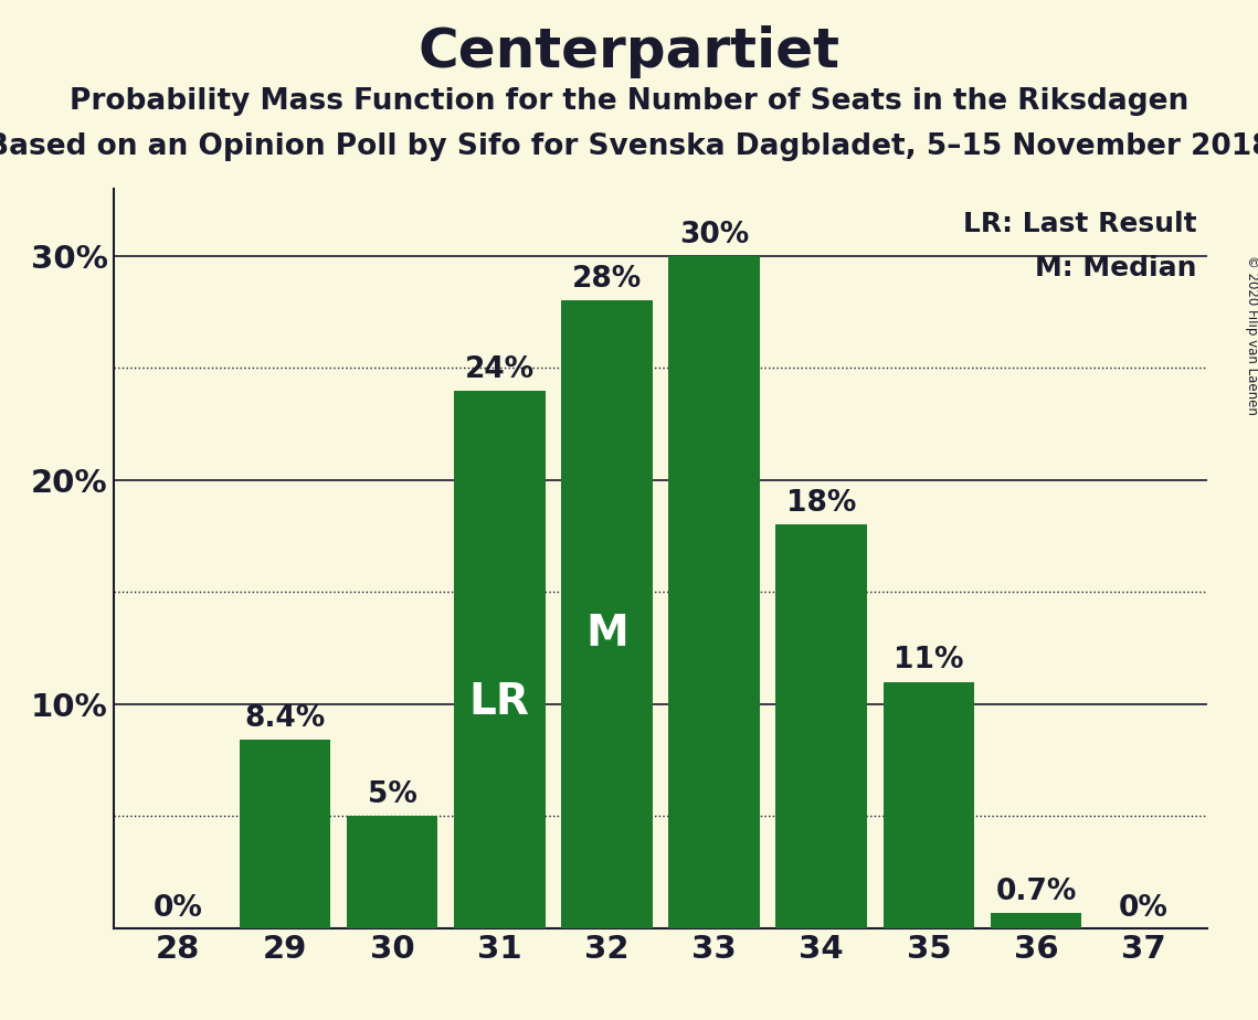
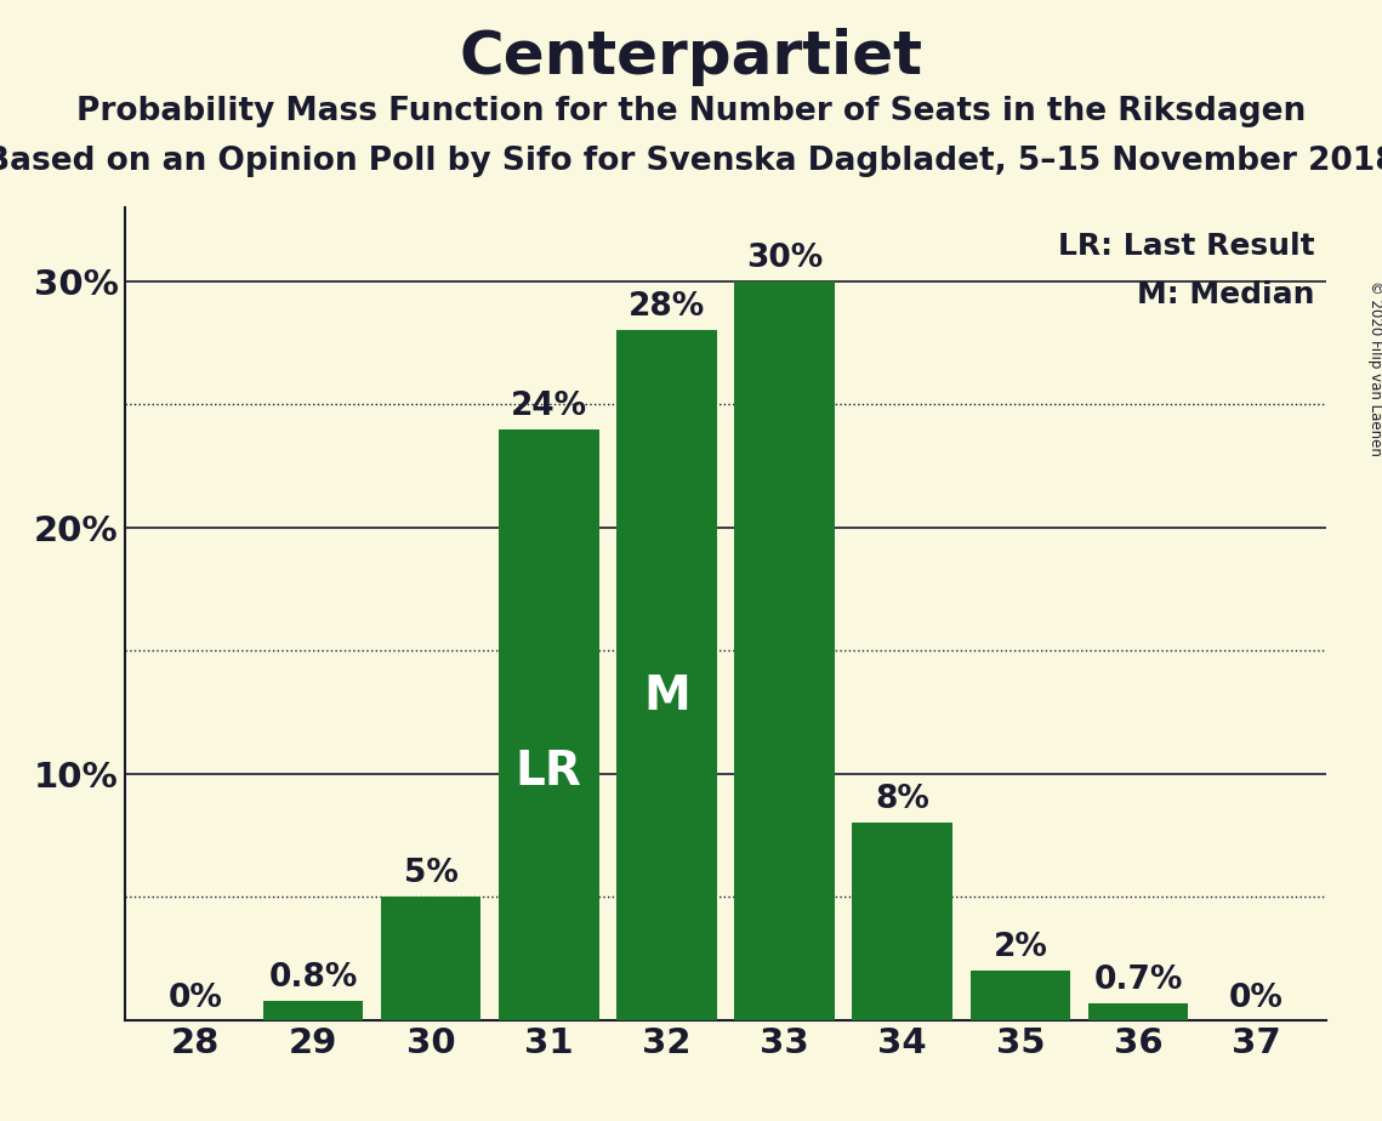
29: 8.4% -> 0.8%
34: 18% -> 8%
35: 11% -> 2%
